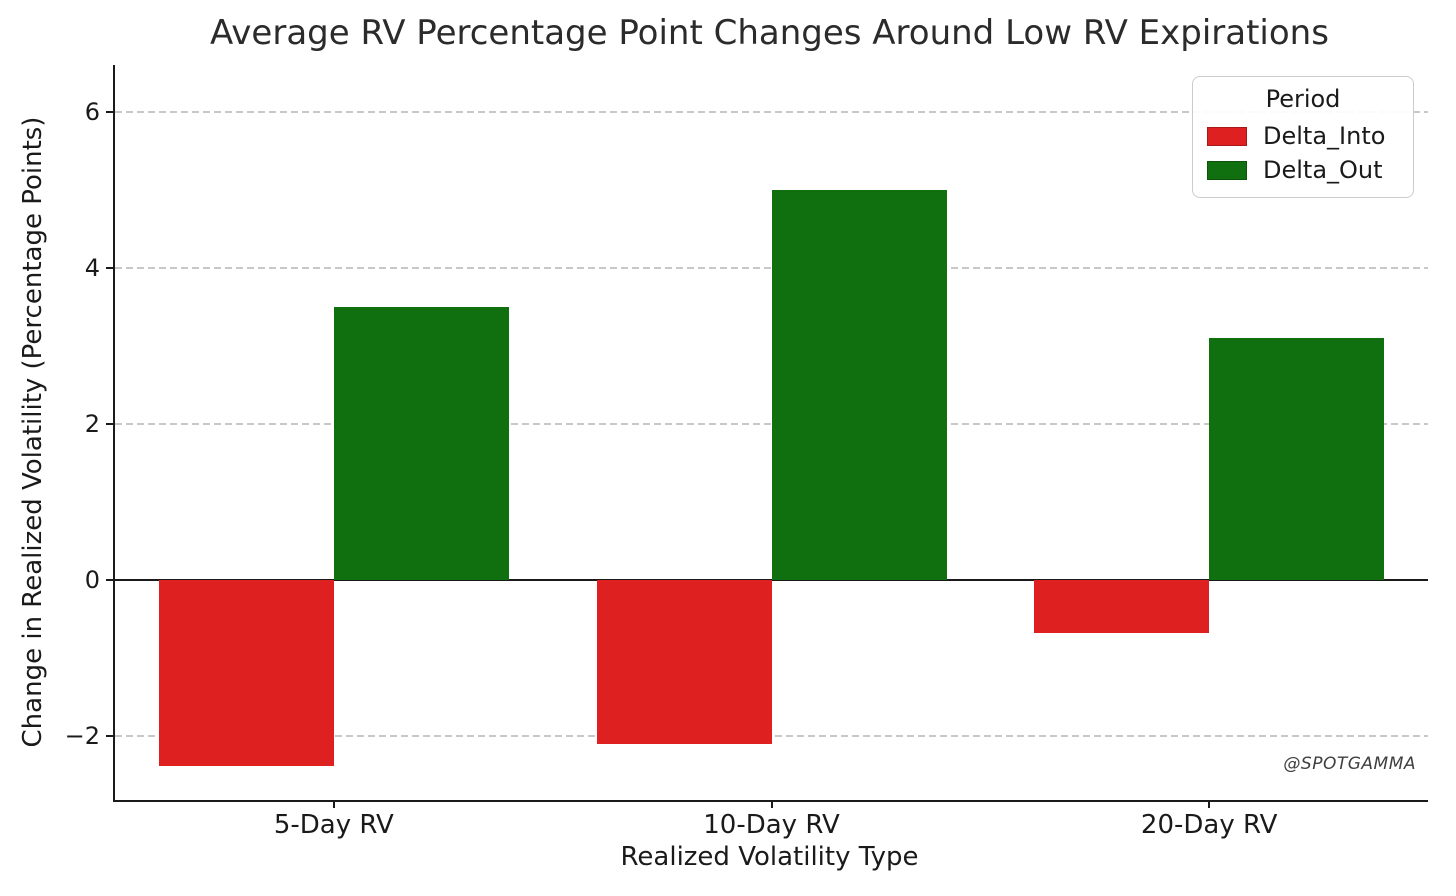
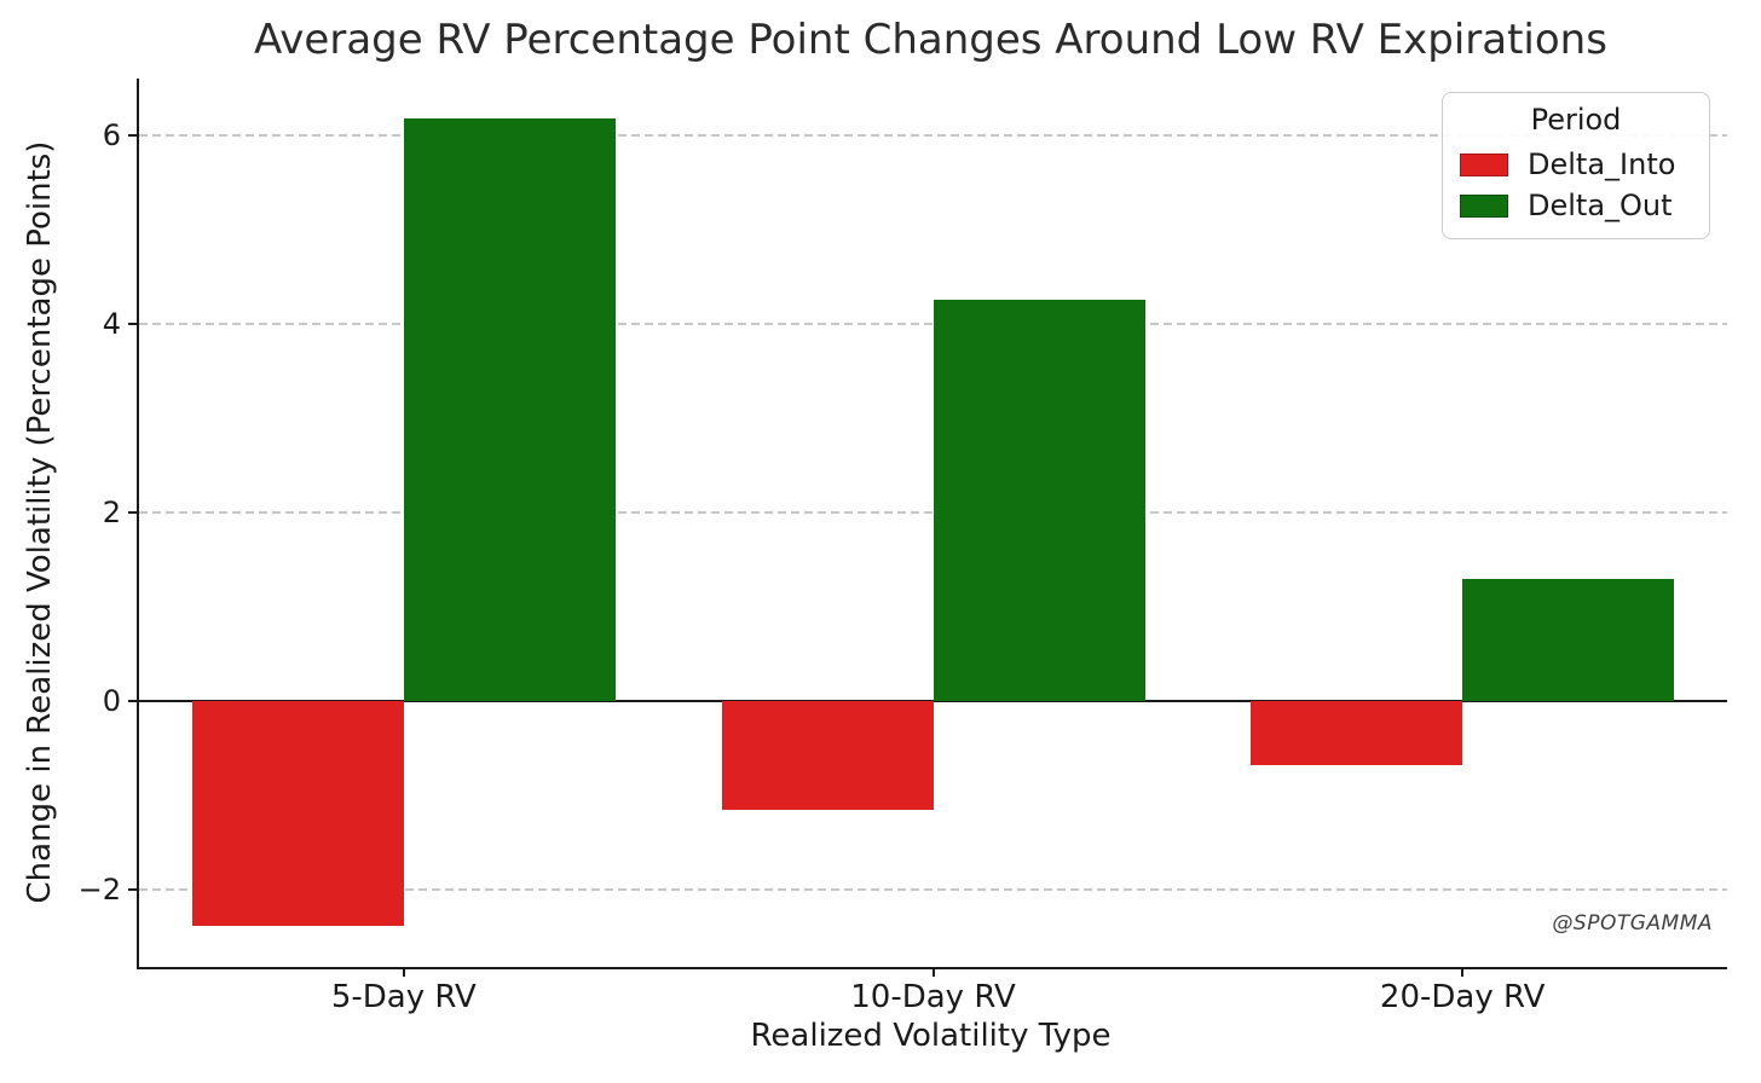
Delta_Out/5-Day RV: 3.5 -> 6.2
Delta_Into/10-Day RV: -2.1 -> -1.1
Delta_Out/10-Day RV: 5.0 -> 4.3
Delta_Out/20-Day RV: 3.1 -> 1.3
